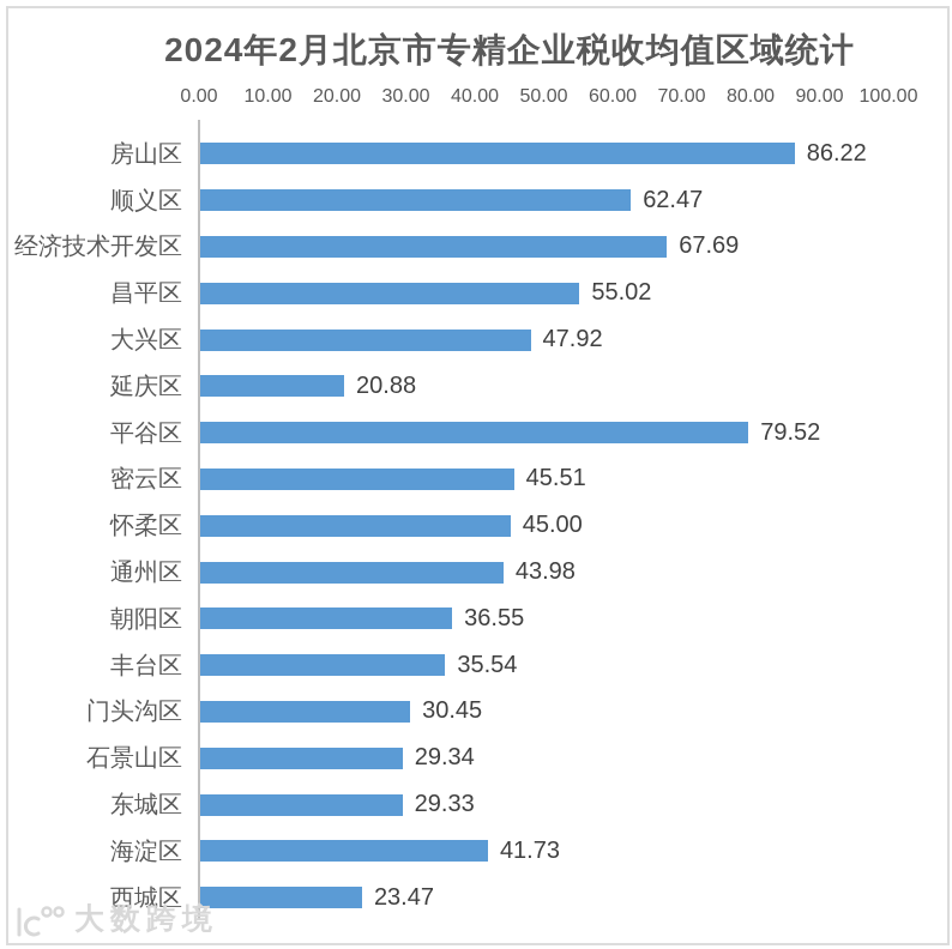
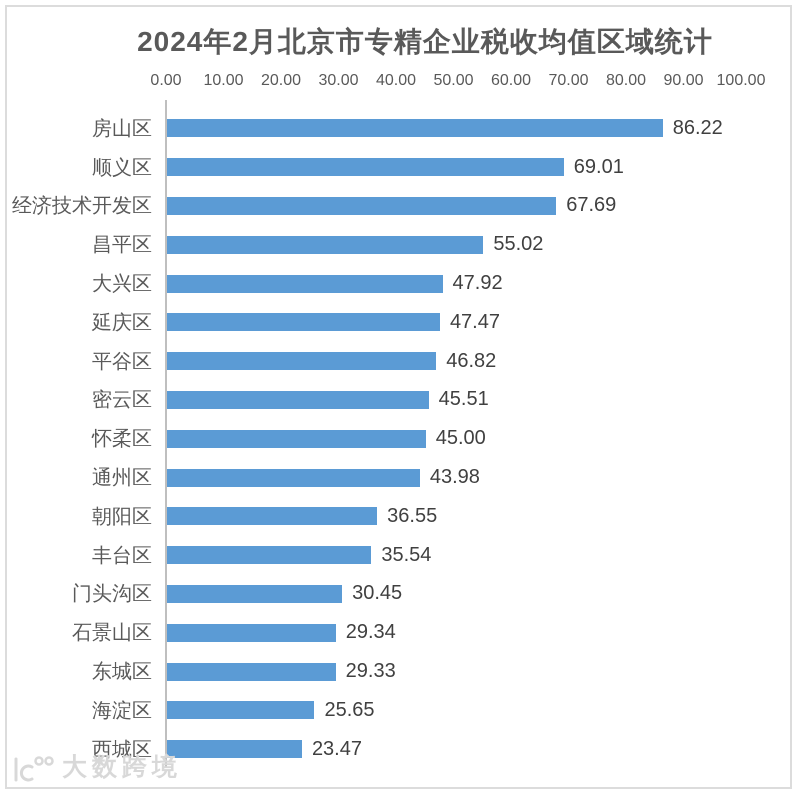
顺义区: 62.47 -> 69.01
延庆区: 20.88 -> 47.47
平谷区: 79.52 -> 46.82
海淀区: 41.73 -> 25.65
